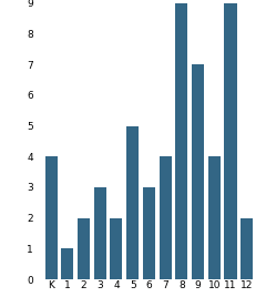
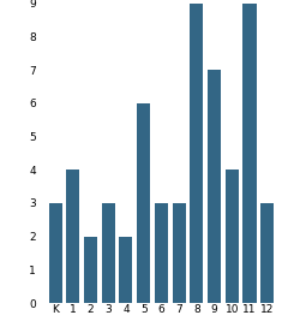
K: 4 -> 3
1: 1 -> 4
5: 5 -> 6
7: 4 -> 3
12: 2 -> 3
